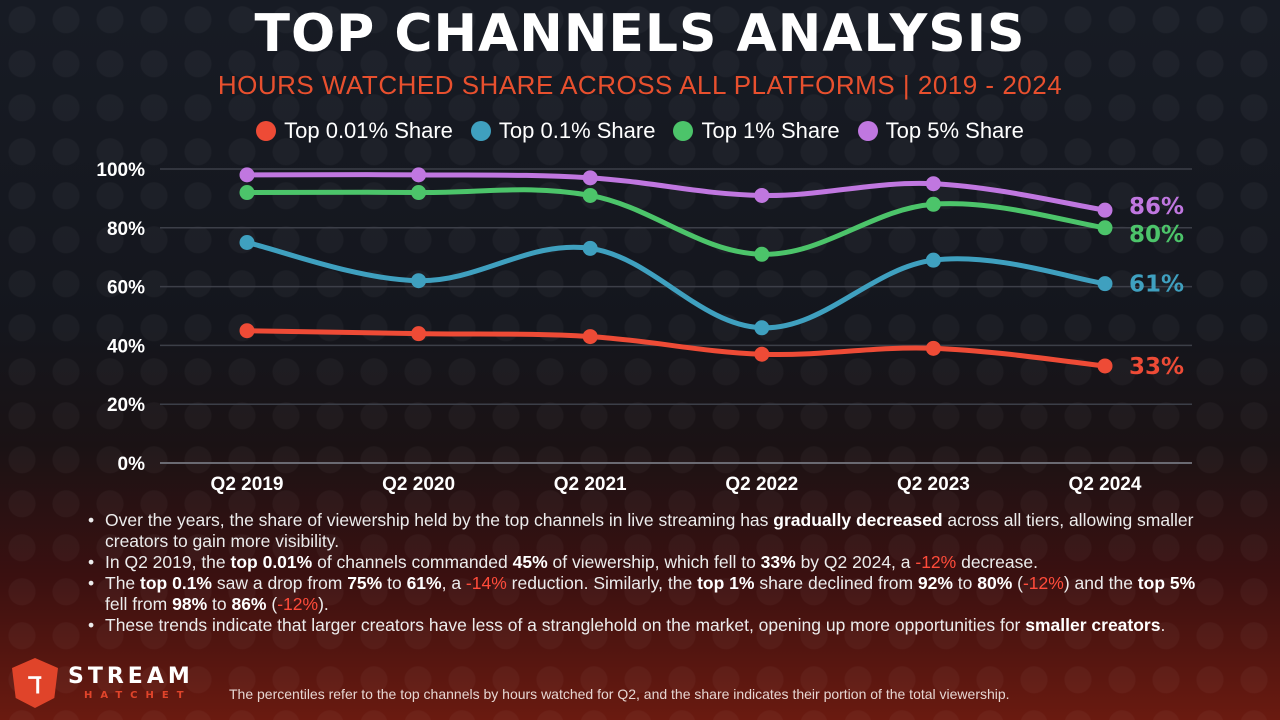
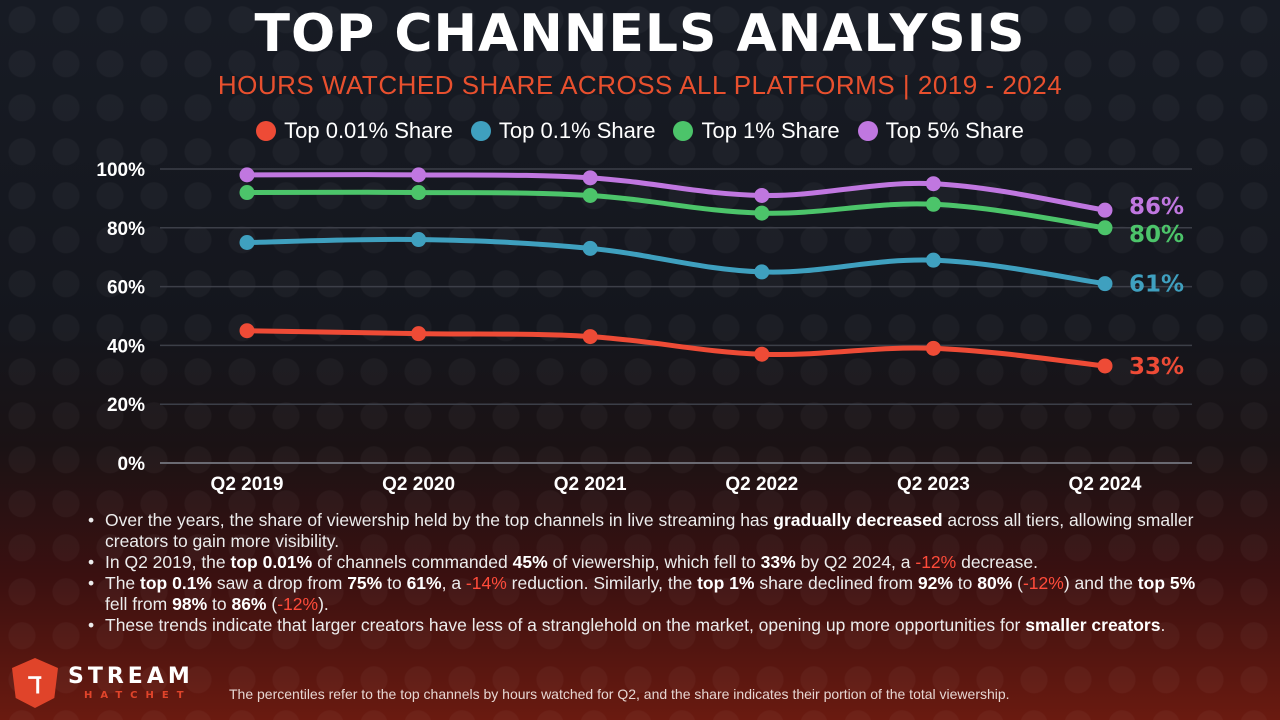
Top 0.1% Share/Q2 2020: 62% -> 76%
Top 0.1% Share/Q2 2022: 46% -> 65%
Top 1% Share/Q2 2022: 71% -> 85%
